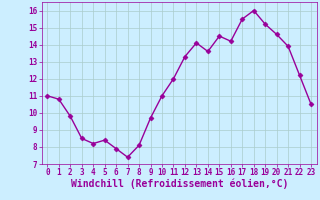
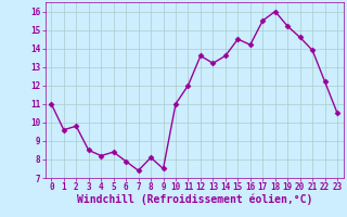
1: 10.8 -> 9.6
9: 9.7 -> 7.5
12: 13.3 -> 13.6
13: 14.1 -> 13.2
